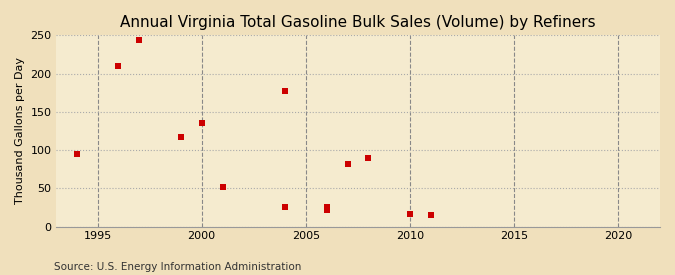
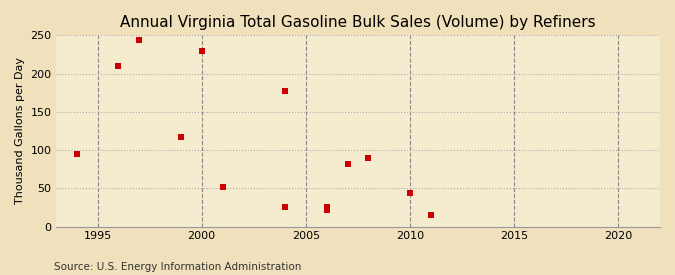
2000: 135 -> 230
2010: 17 -> 44
